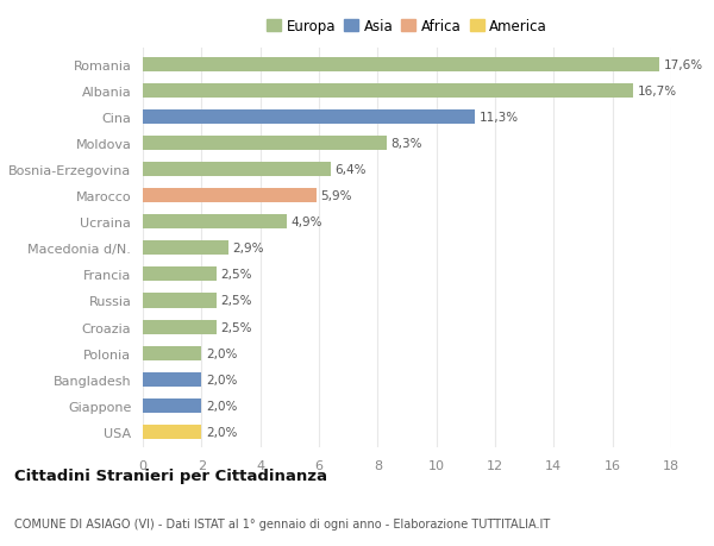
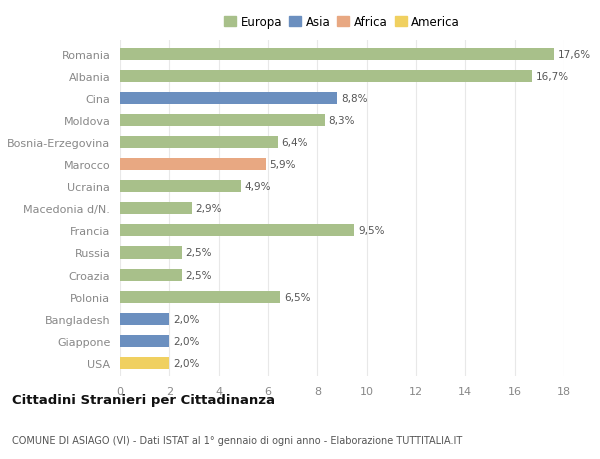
Cina: 11,3% -> 8,8%
Francia: 2,5% -> 9,5%
Polonia: 2,0% -> 6,5%
